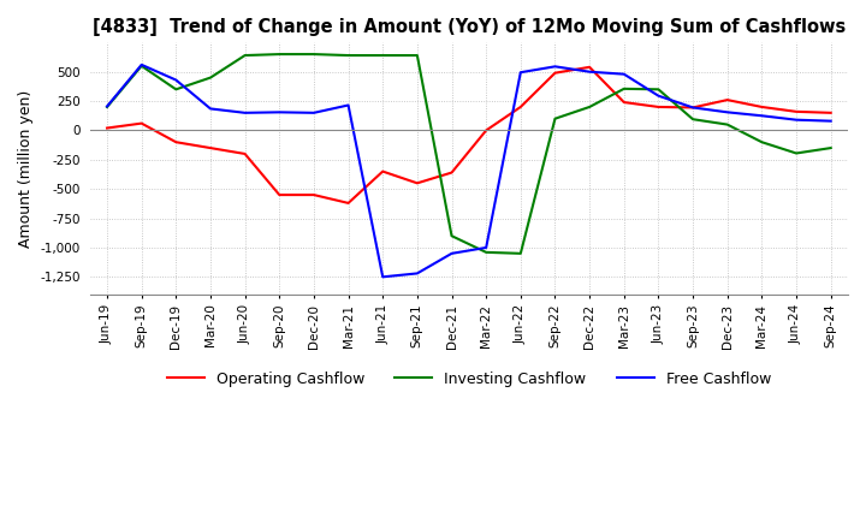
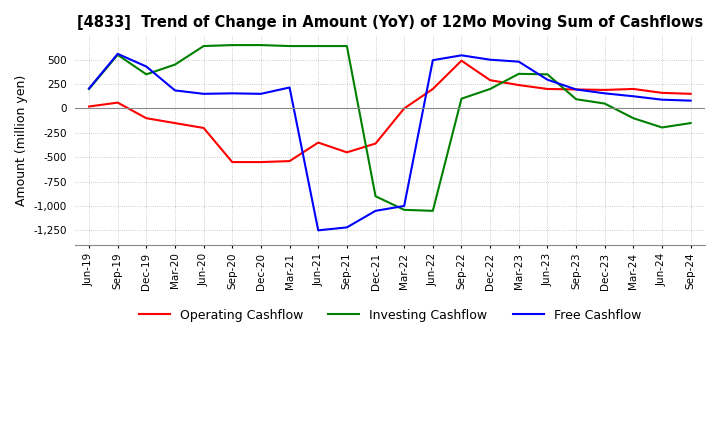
Operating Cashflow/Mar-21: -620 -> -540
Operating Cashflow/Dec-22: 540 -> 290
Operating Cashflow/Dec-23: 260 -> 190
